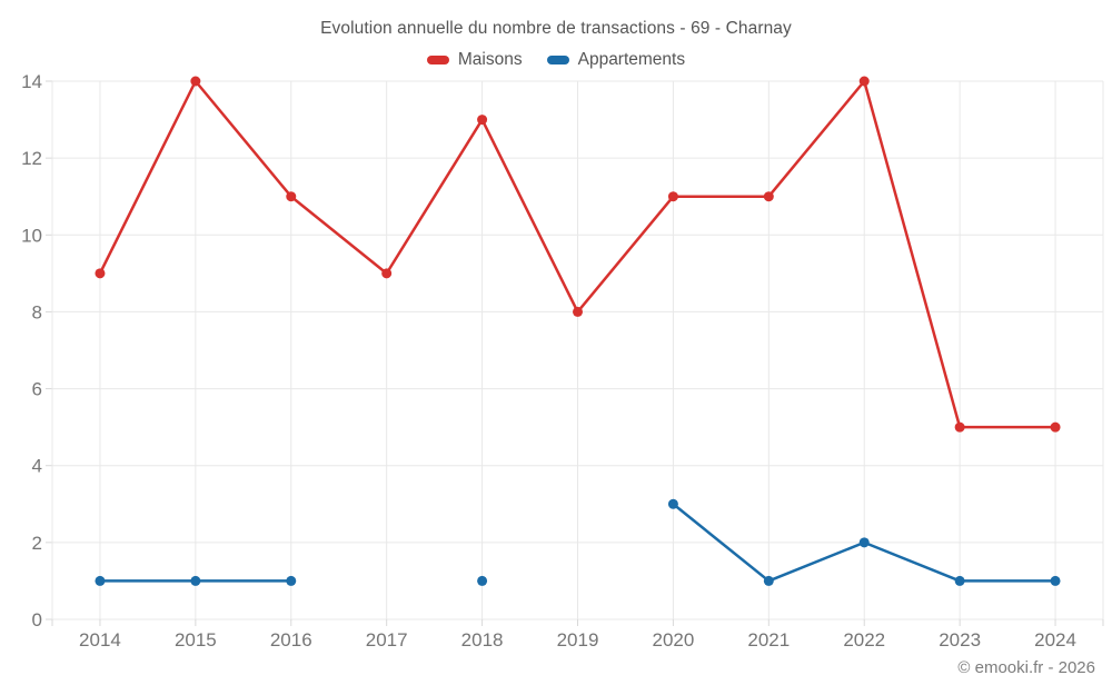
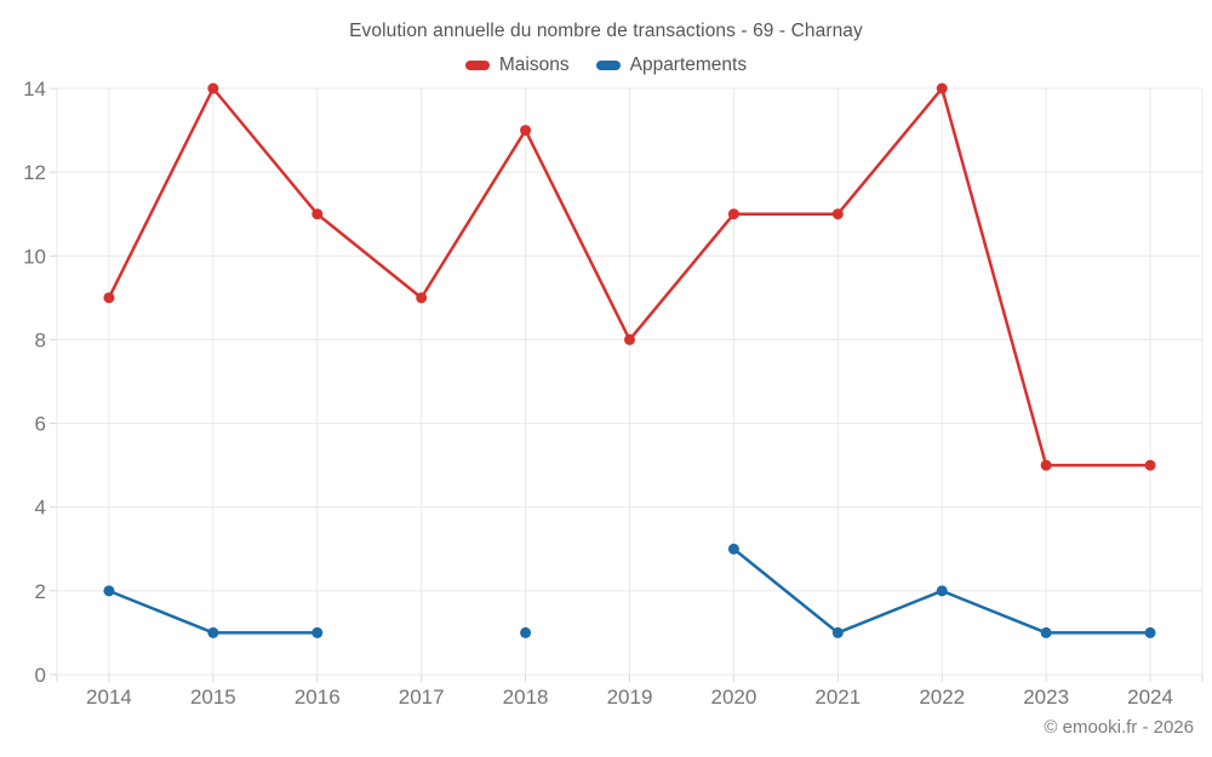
Appartements/2014: 1 -> 2
